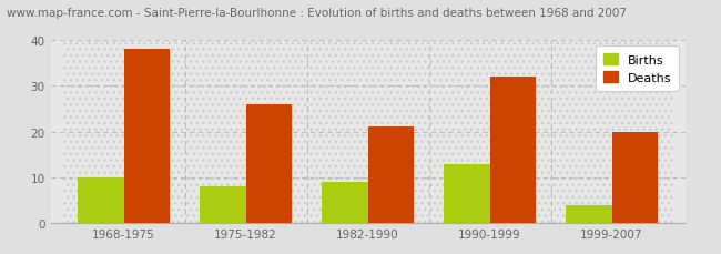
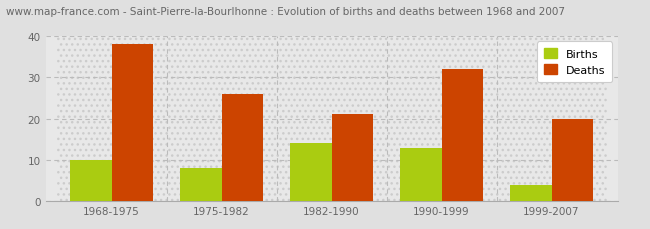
Births/1982-1990: 9 -> 14
